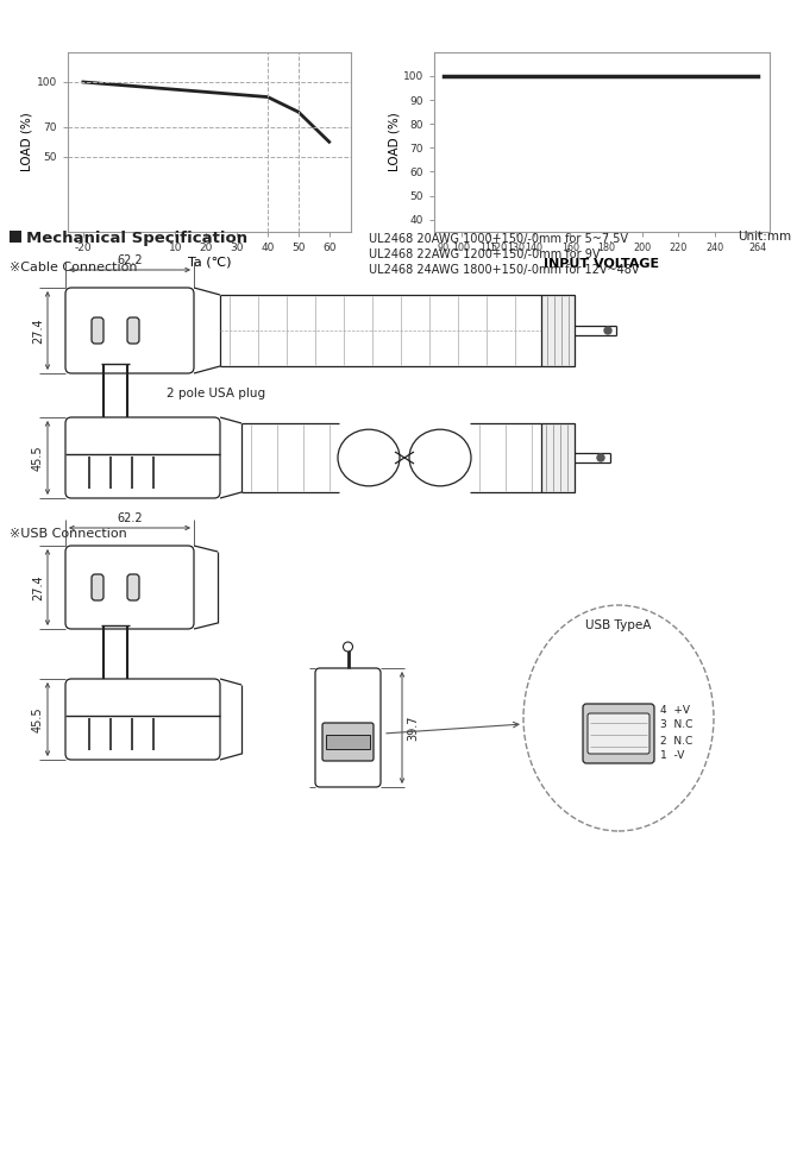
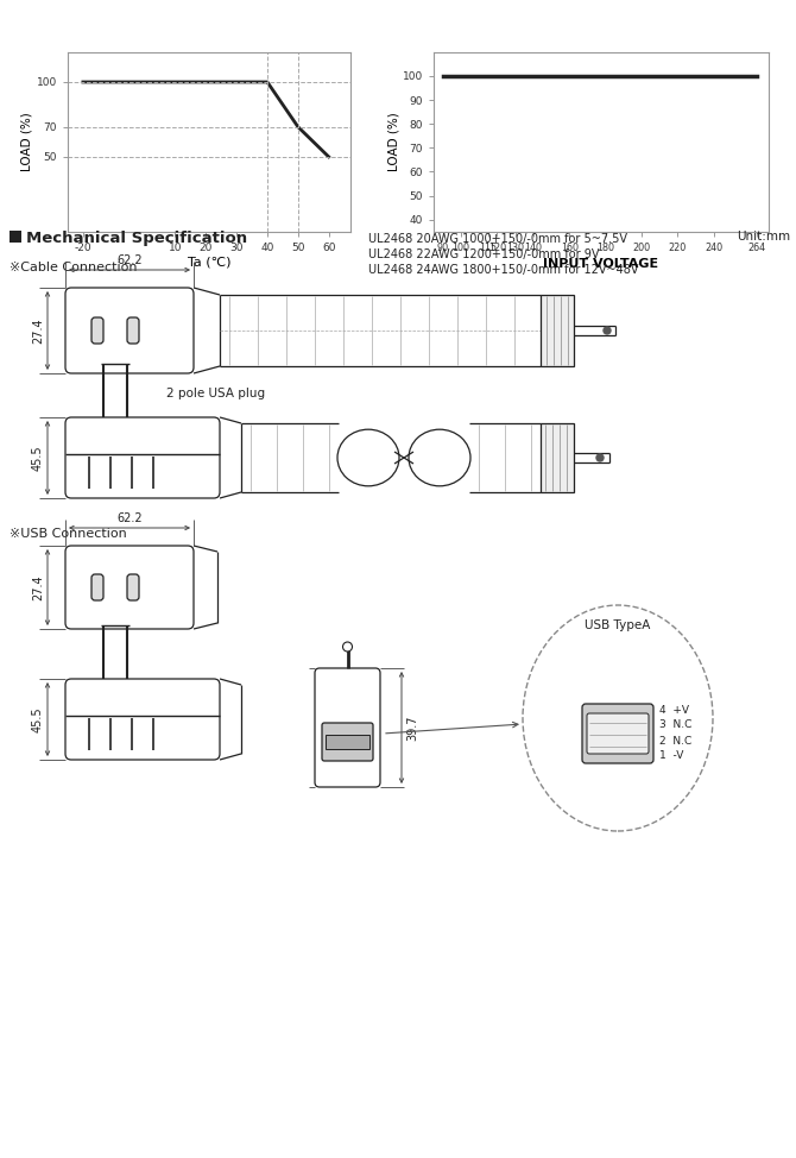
40: 90 -> 100
50: 80 -> 70
60: 60 -> 50
